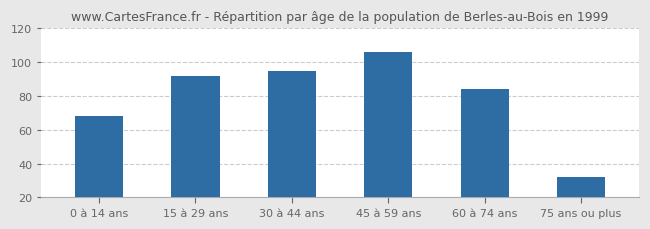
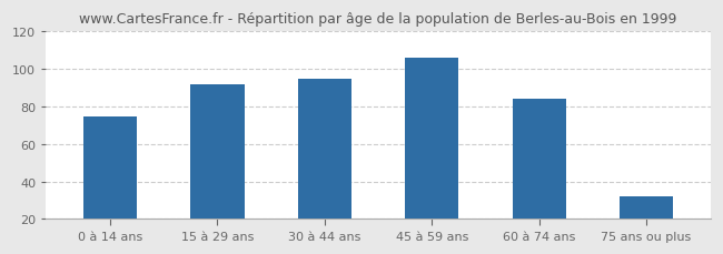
0 à 14 ans: 68 -> 75
